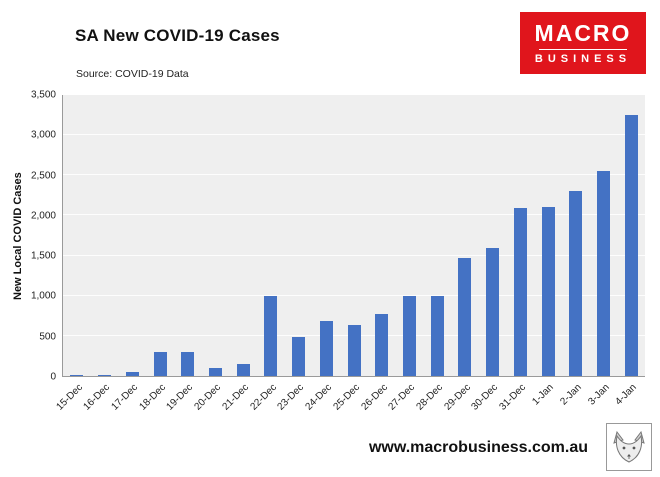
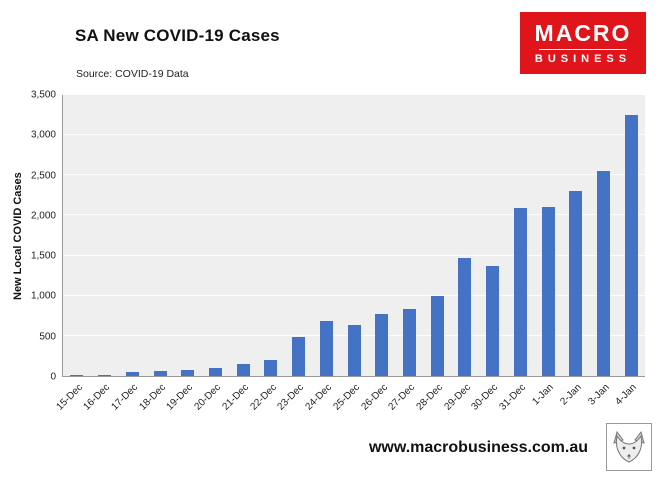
18-Dec: 300 -> 100
19-Dec: 300 -> 100
22-Dec: 1000 -> 200
27-Dec: 1000 -> 800
30-Dec: 1600 -> 1400
